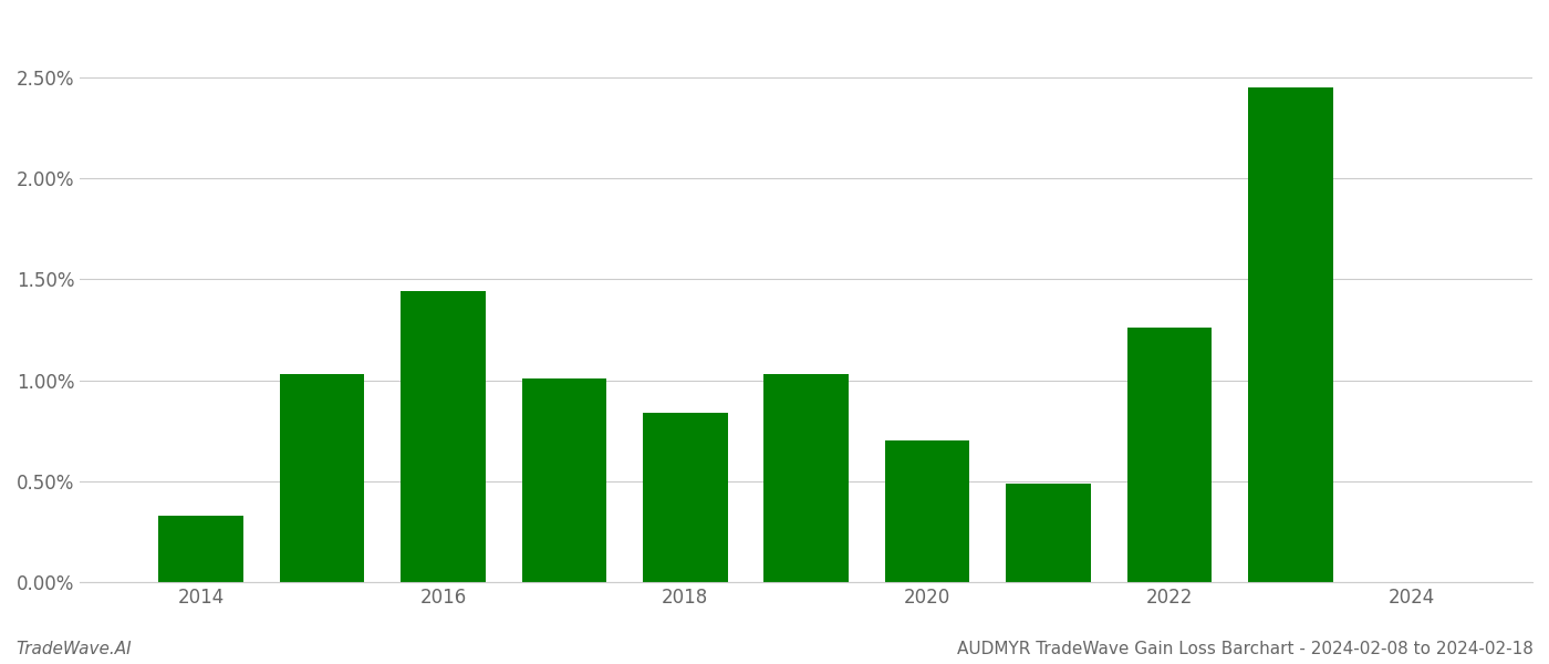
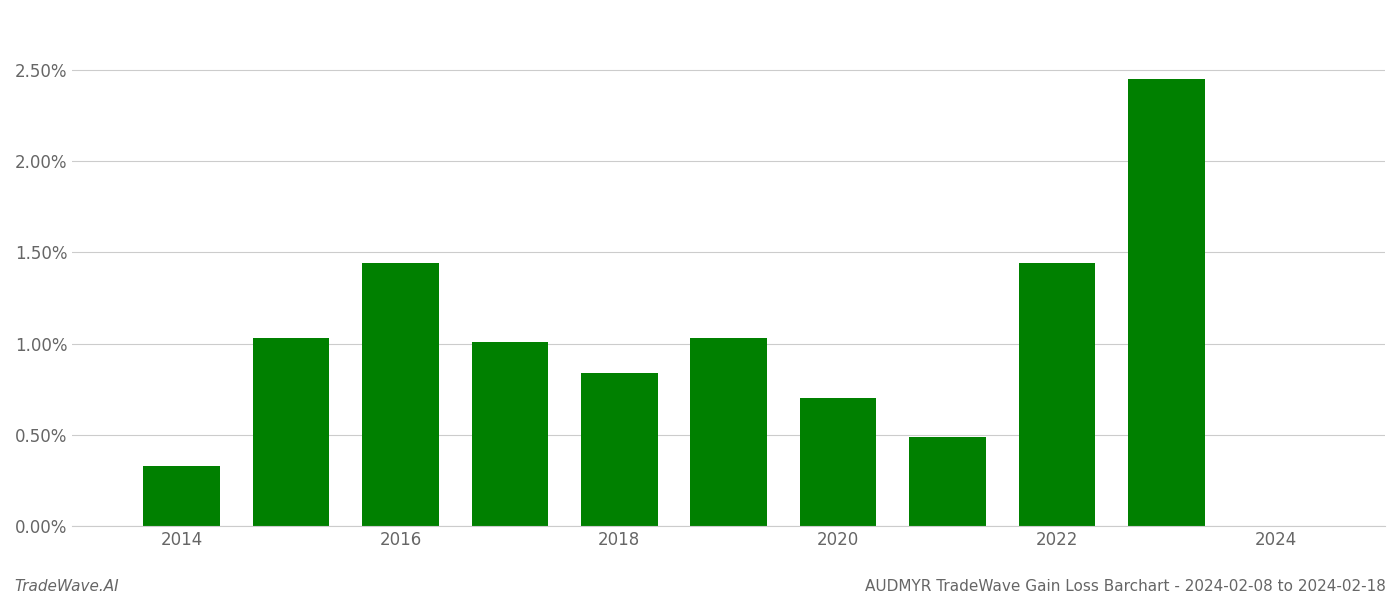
2022: 1.26% -> 1.44%
